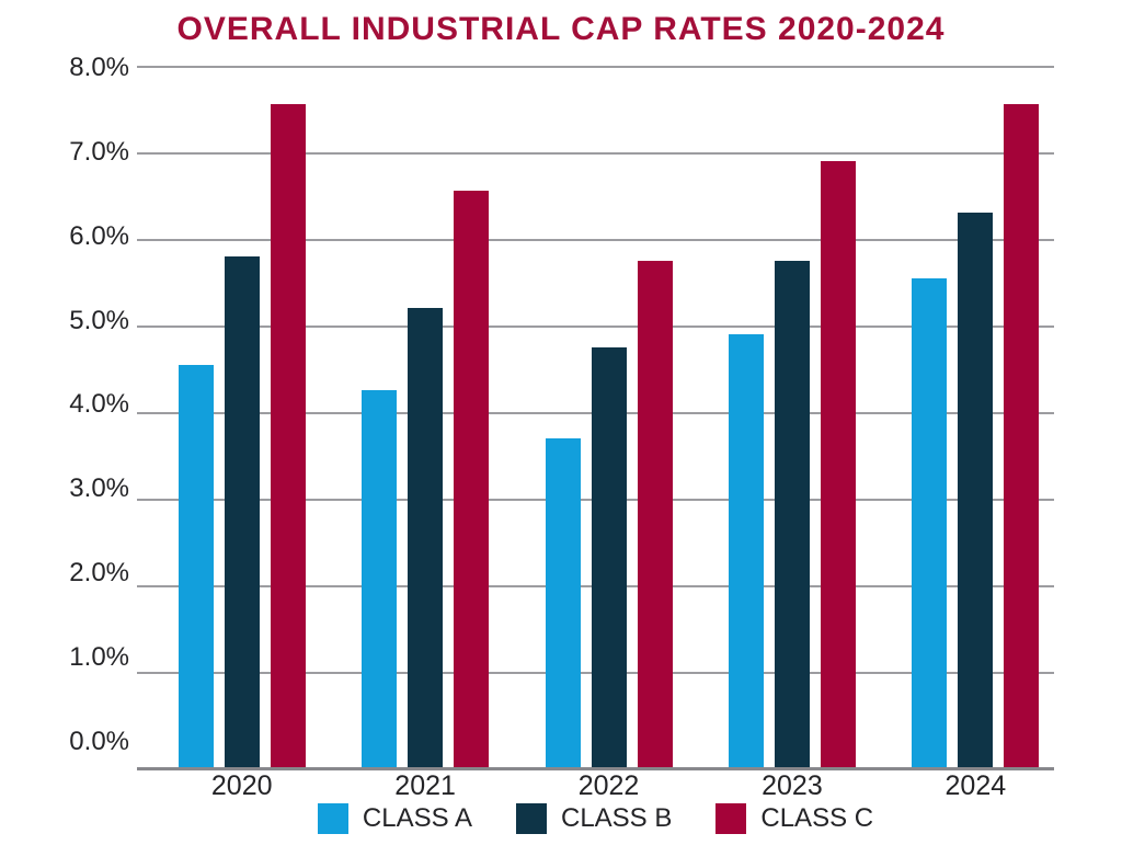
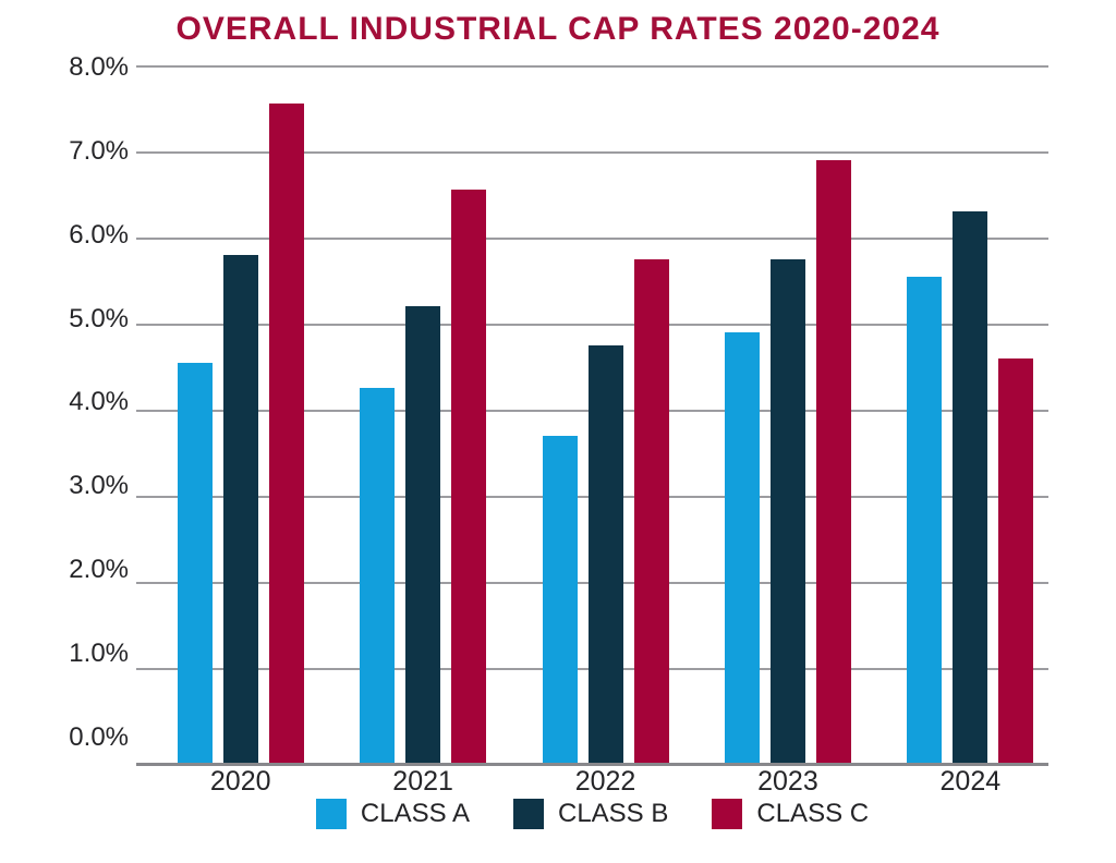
CLASS C/2024: 7.5% -> 4.6%
